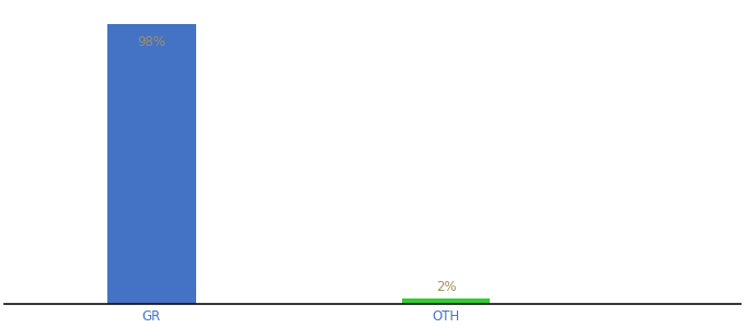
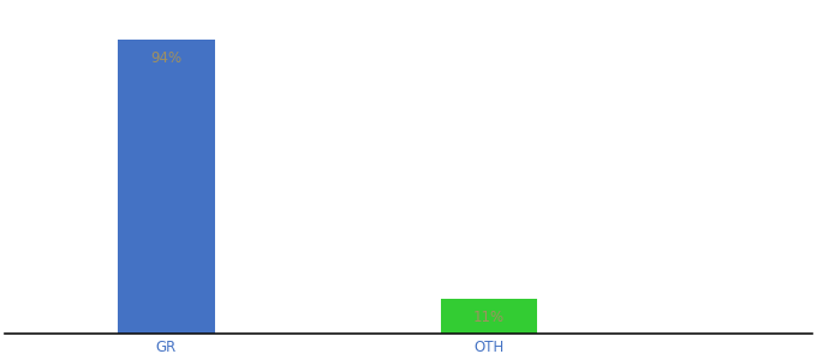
GR: 98% -> 94%
OTH: 2% -> 11%
